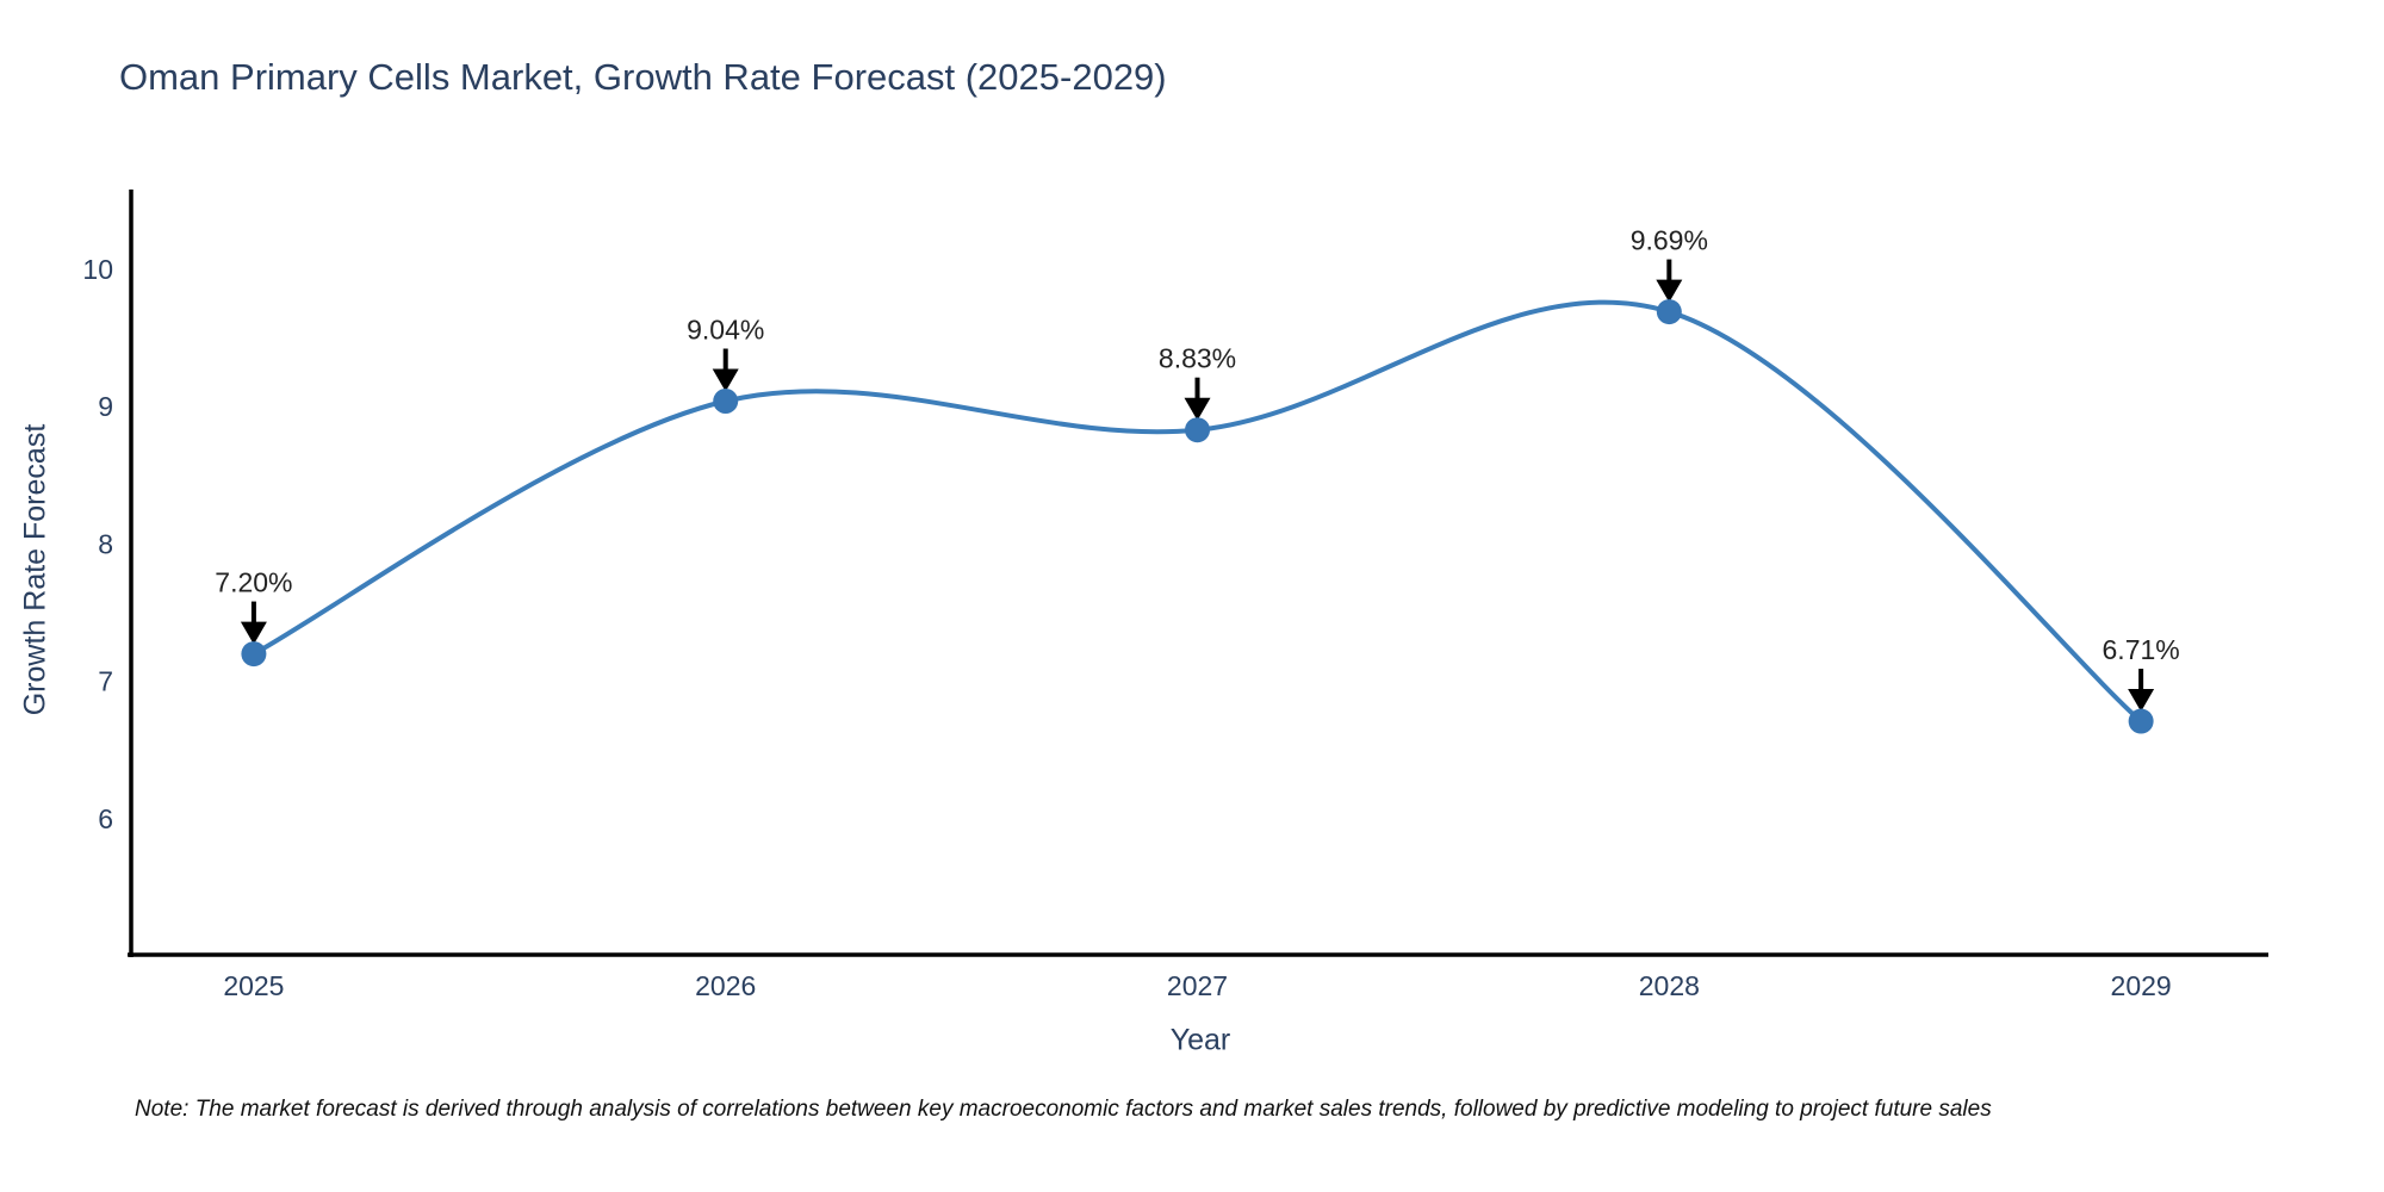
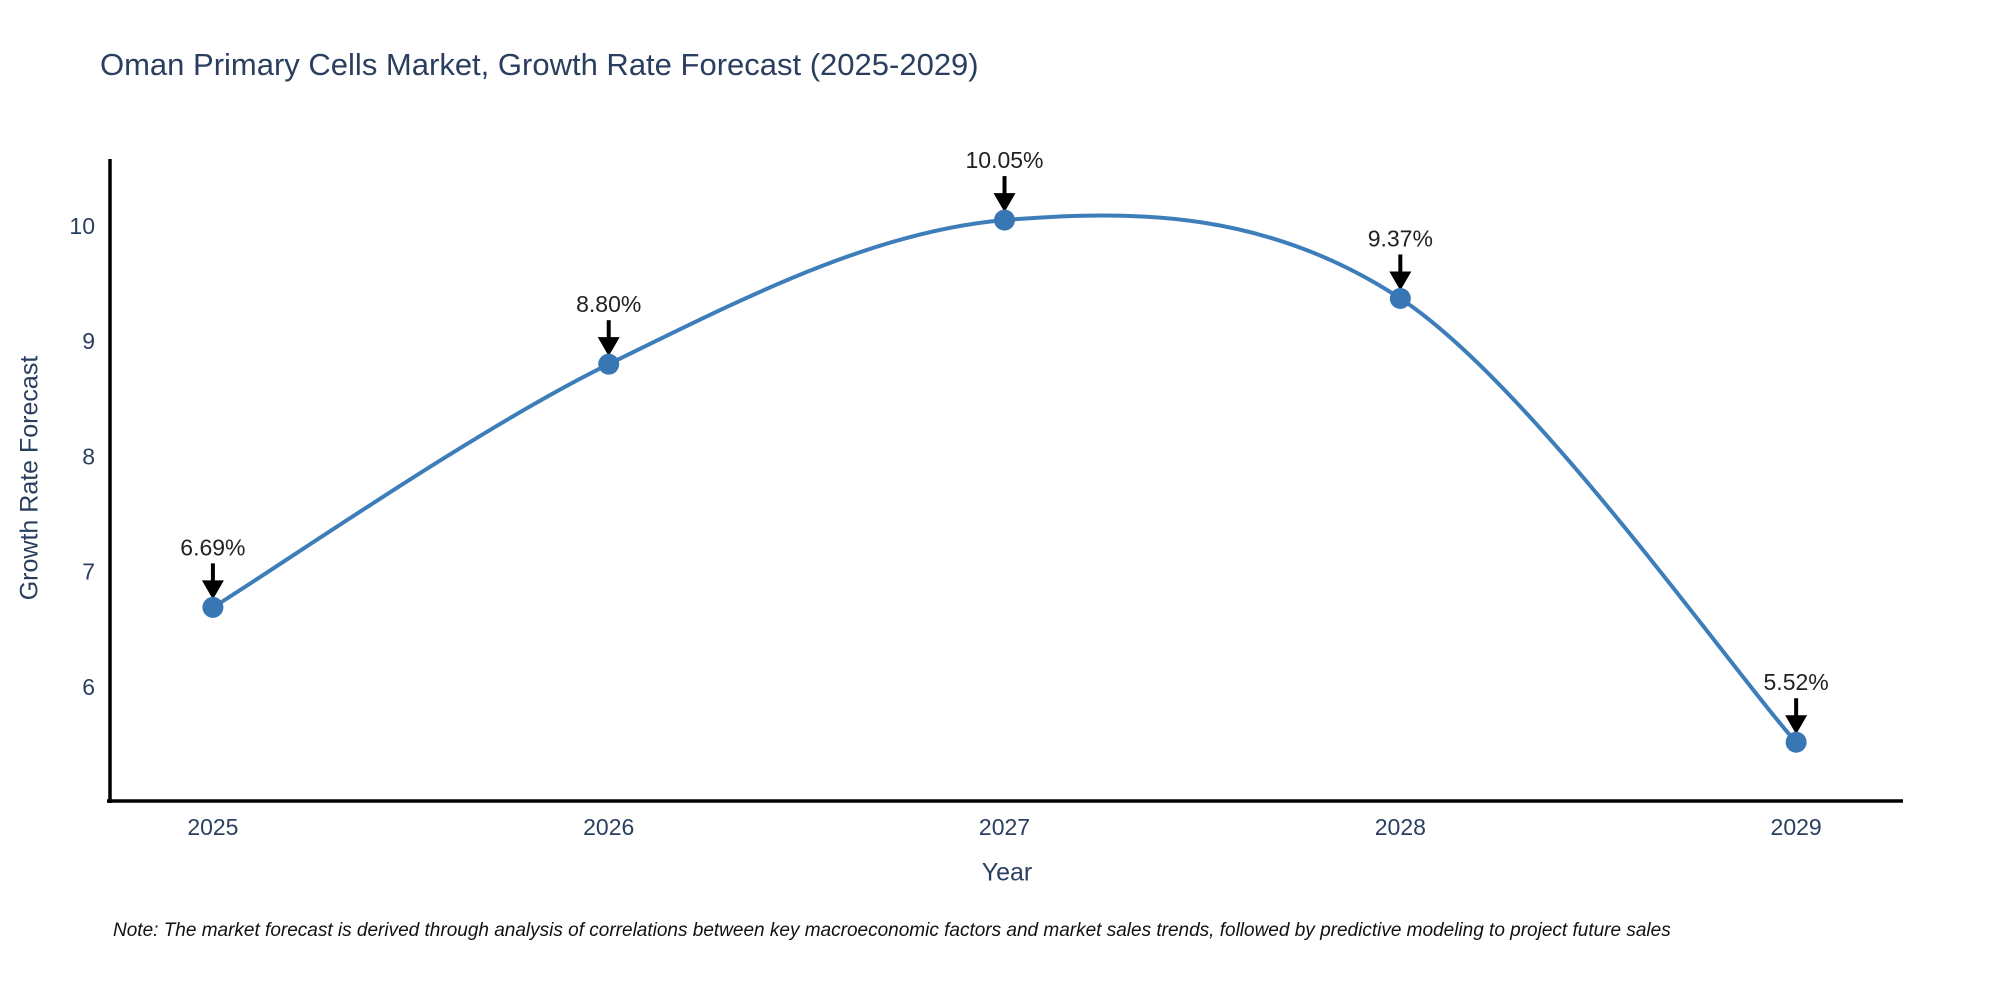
2025: 7.20% -> 6.69%
2026: 9.04% -> 8.80%
2027: 8.83% -> 10.05%
2028: 9.69% -> 9.37%
2029: 6.71% -> 5.52%
